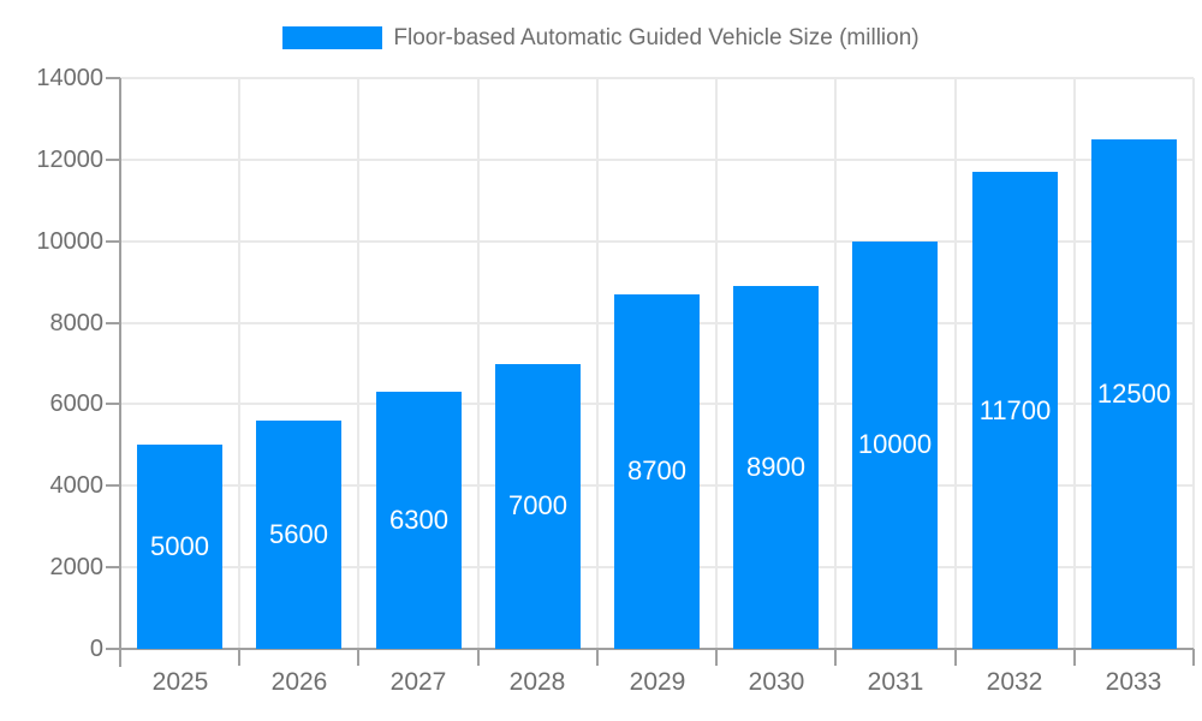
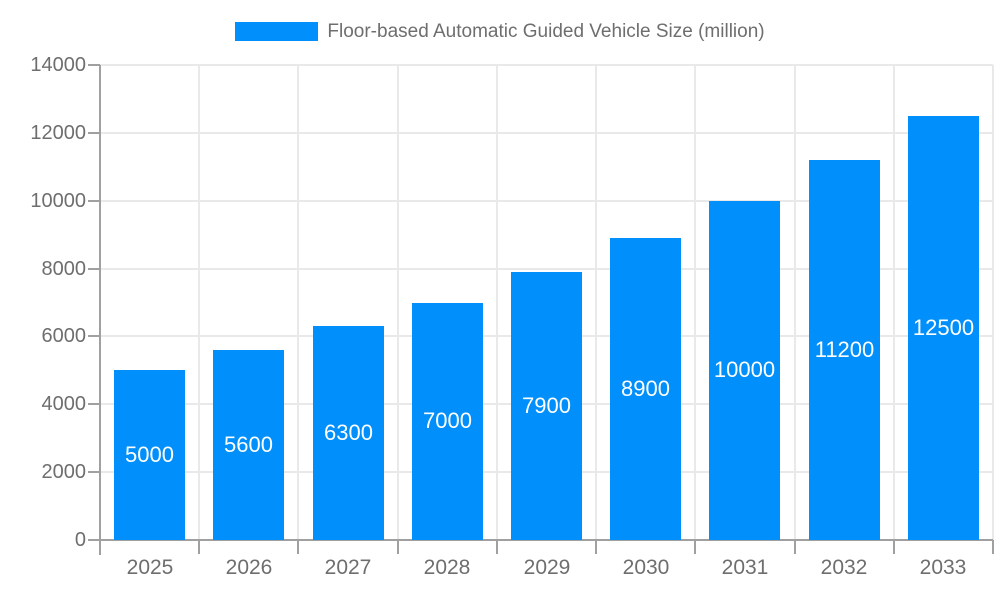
2029: 8700 -> 7900
2032: 11700 -> 11200
